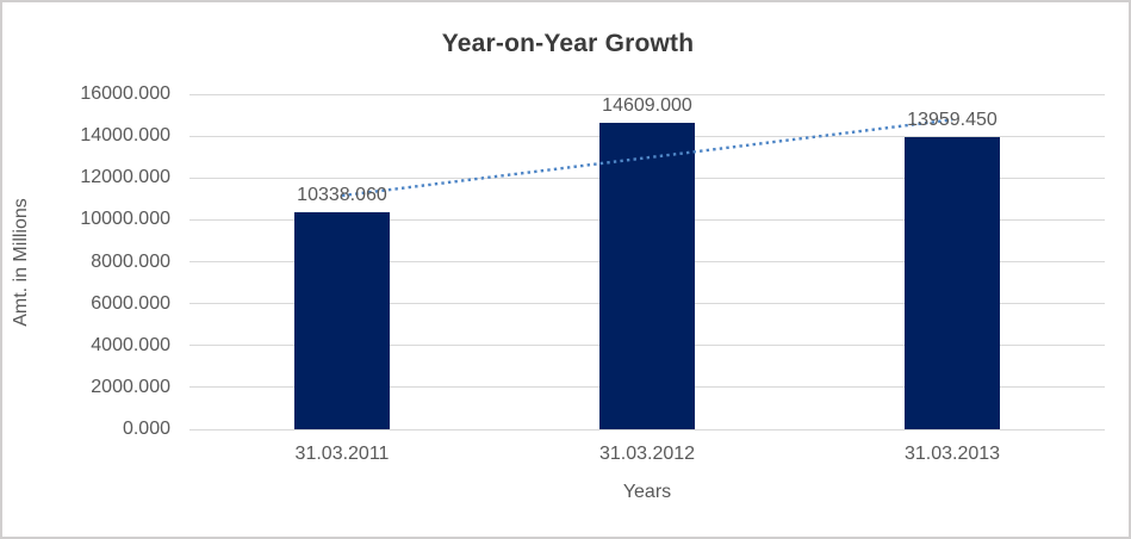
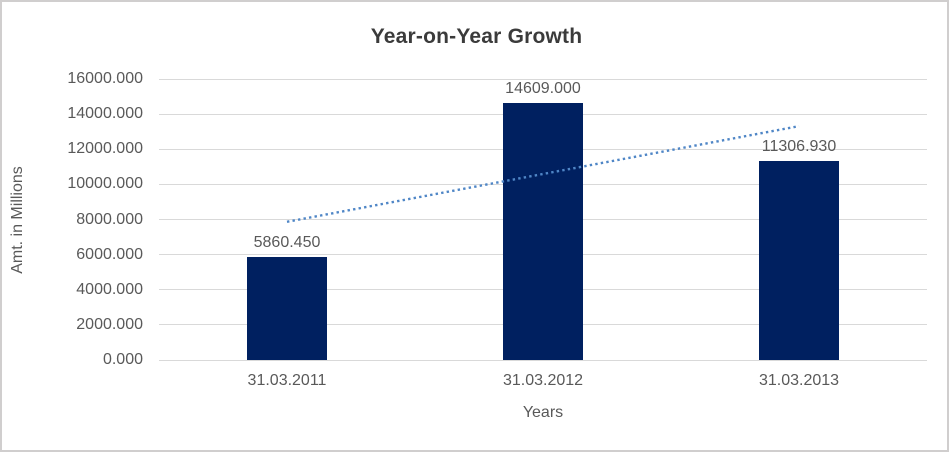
31.03.2011: 10338.060 -> 5860.450
31.03.2013: 13959.450 -> 11306.930
